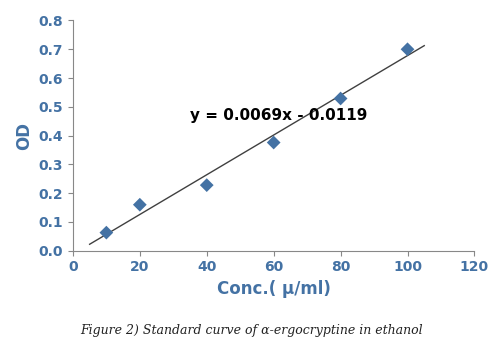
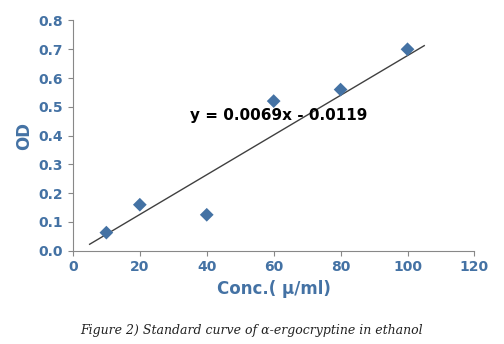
40: 0.228 -> 0.125
60: 0.376 -> 0.520
80: 0.529 -> 0.560
